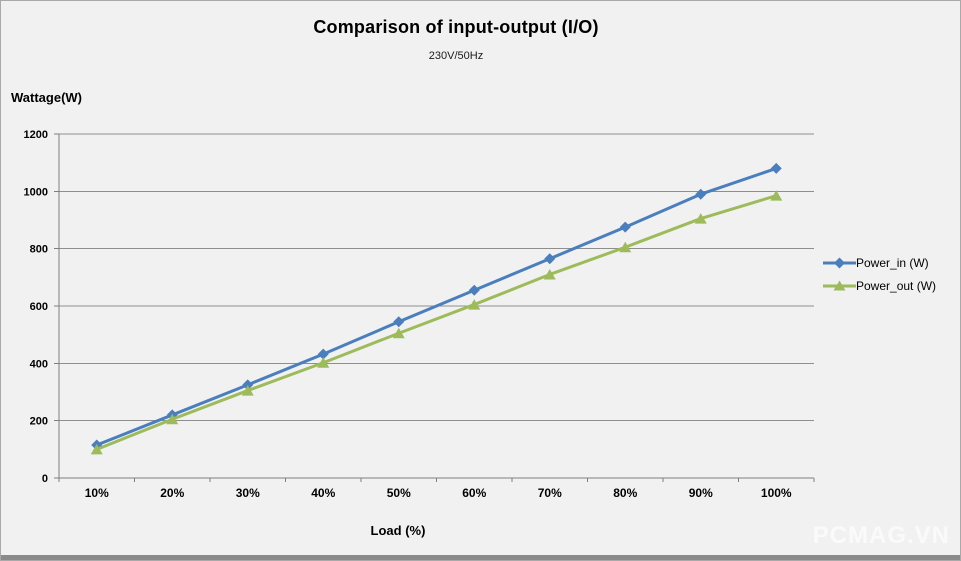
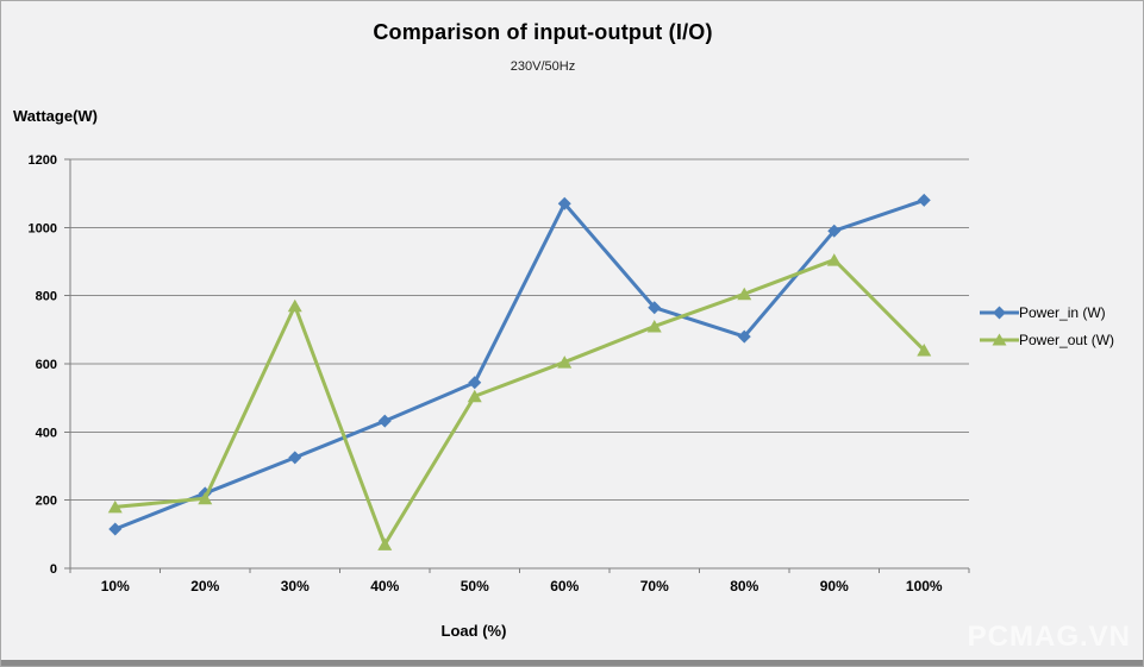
Power_out (W)/10%: 100 -> 180
Power_out (W)/30%: 300 -> 770
Power_out (W)/40%: 400 -> 70
Power_in (W)/60%: 660 -> 1070
Power_in (W)/80%: 880 -> 680
Power_out (W)/100%: 980 -> 640
